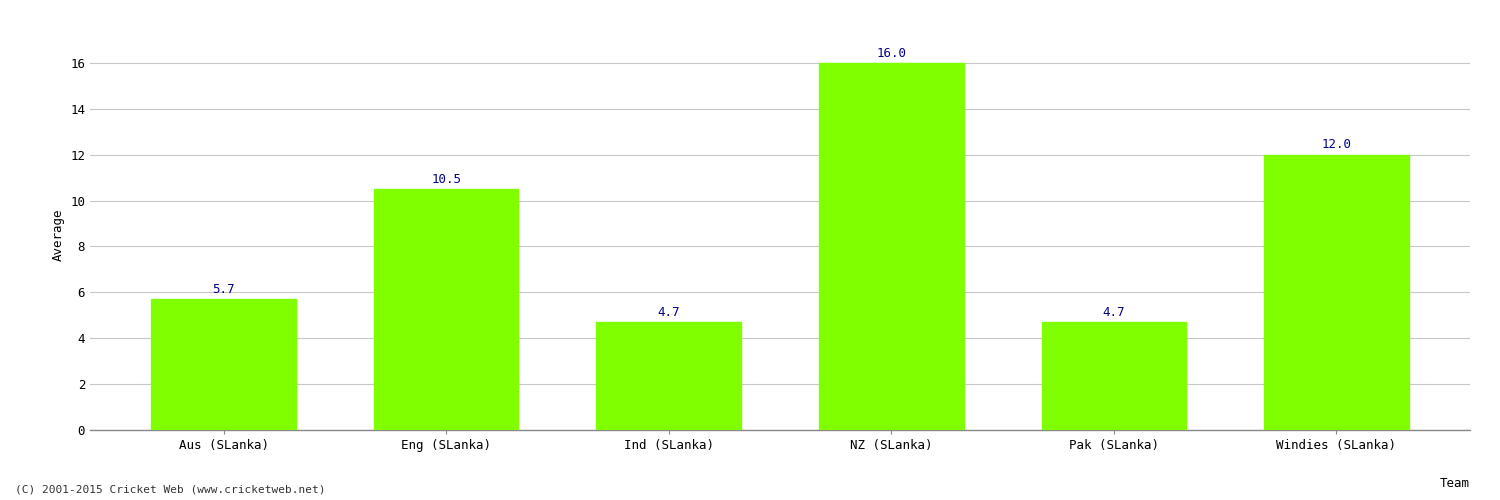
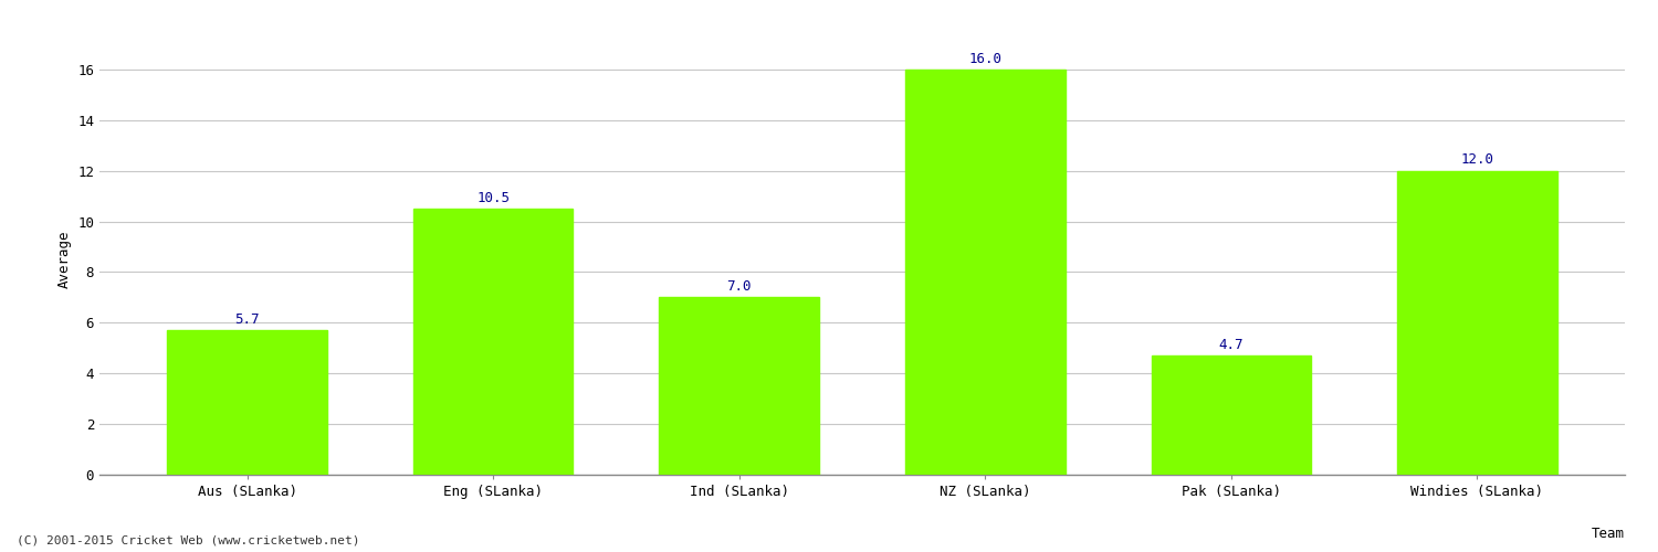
Ind (SLanka): 4.7 -> 7.0
